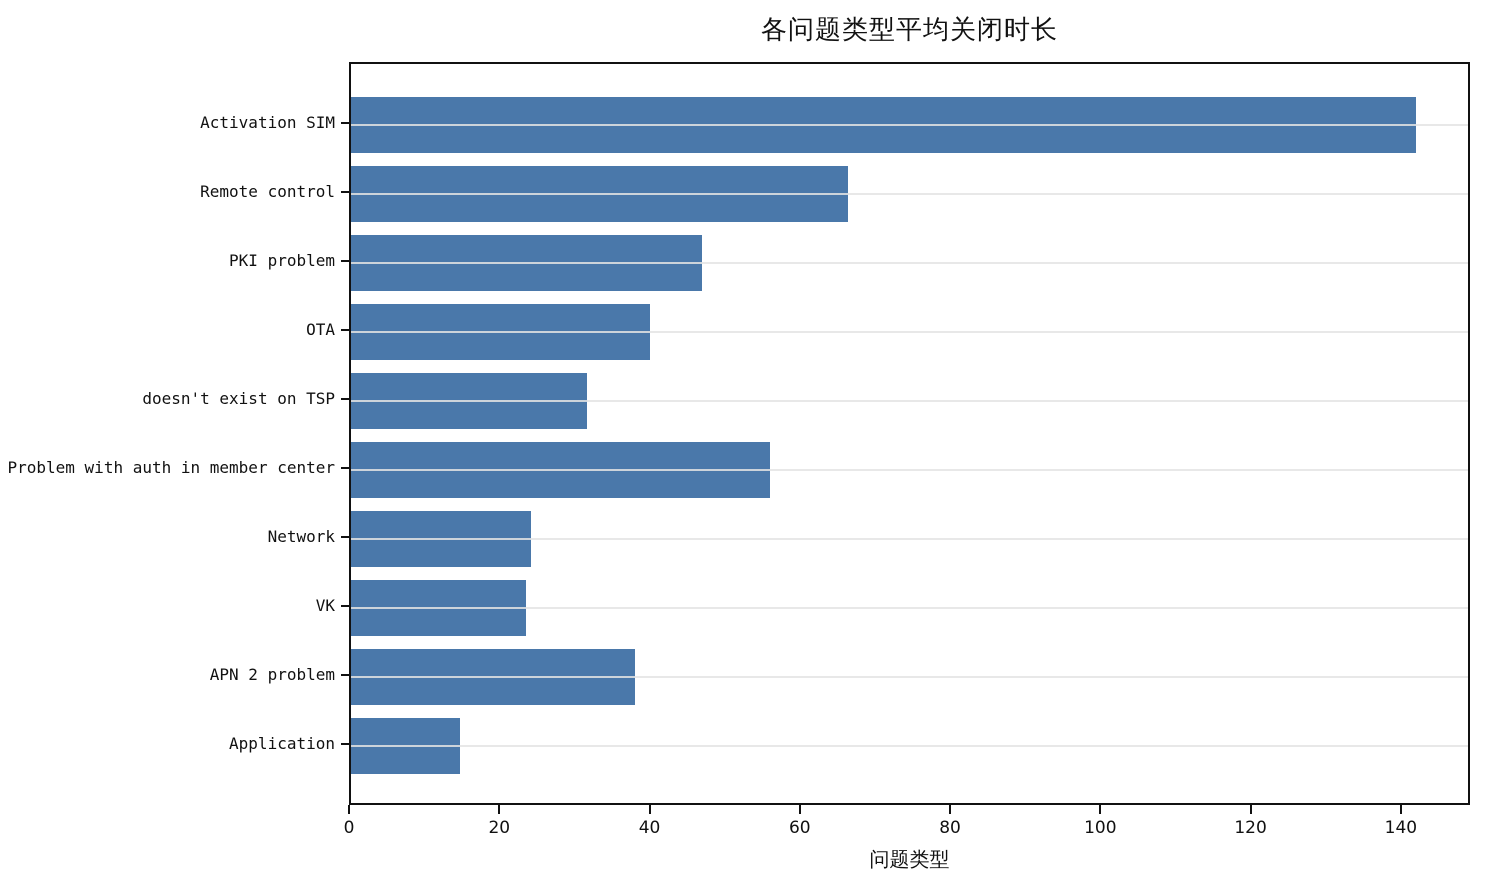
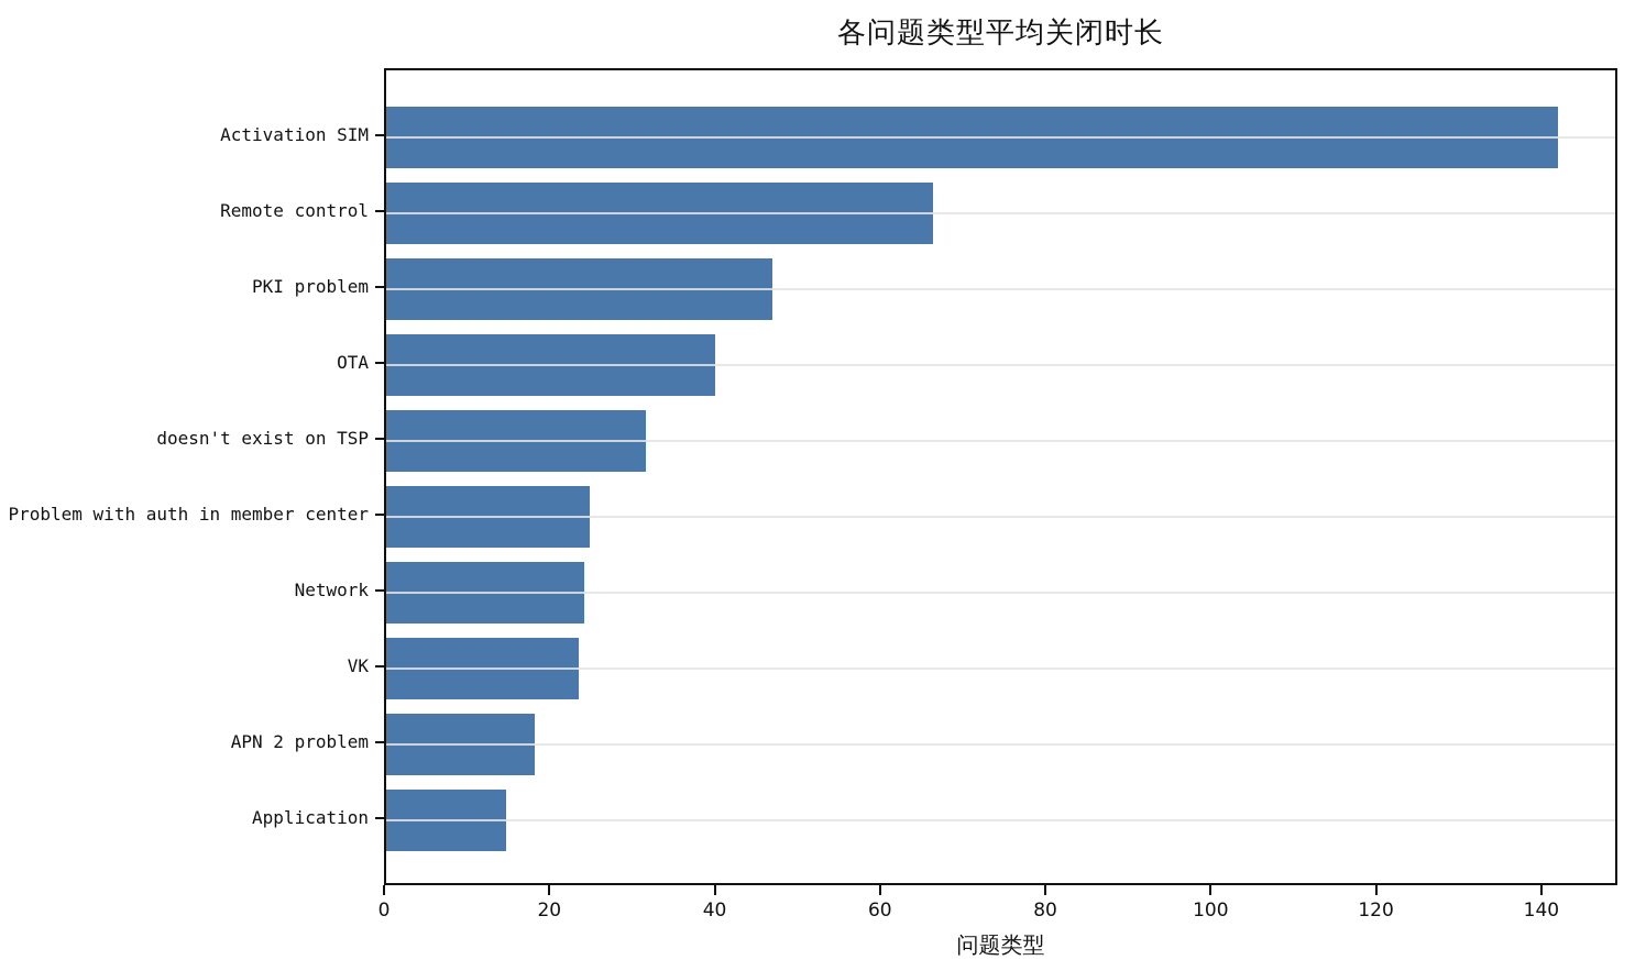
Problem with auth in member center: 56 -> 25
APN 2 problem: 38 -> 18
